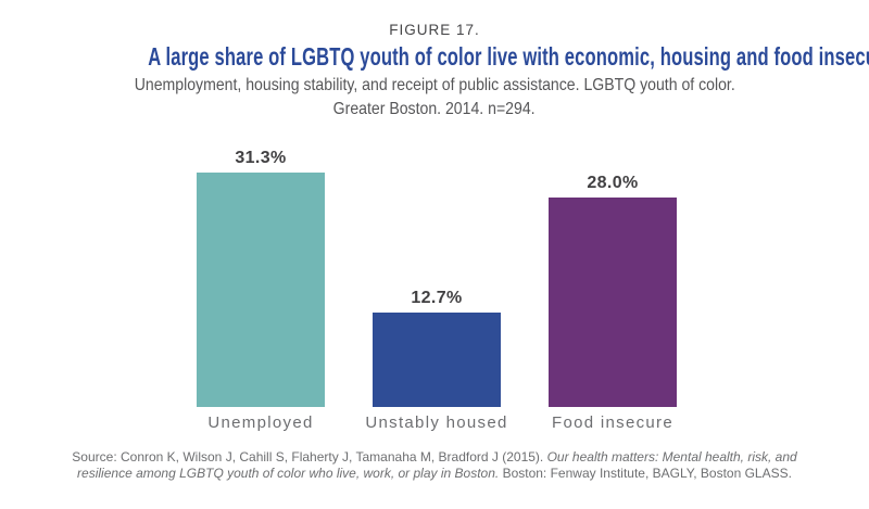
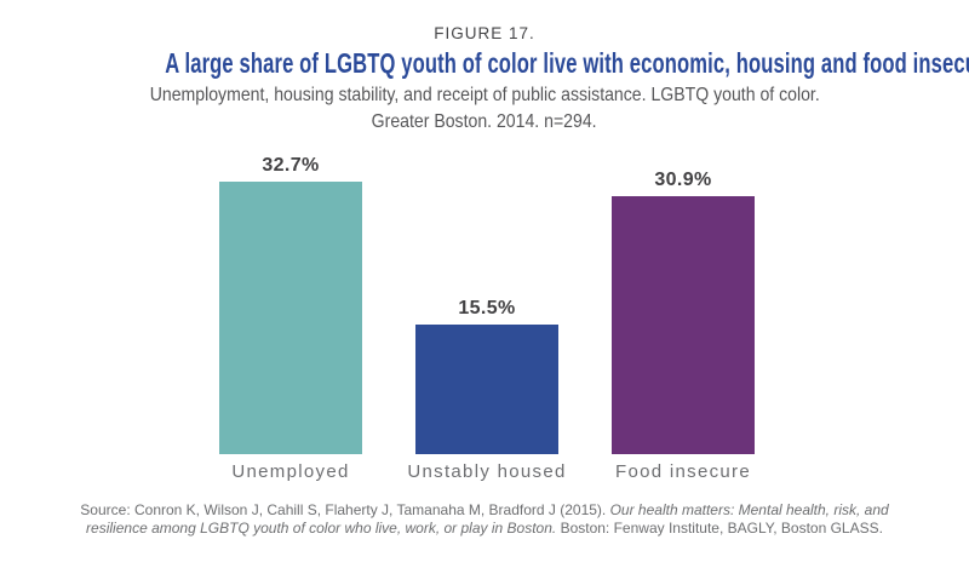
Unemployed: 31.3% -> 32.7%
Unstably housed: 12.7% -> 15.5%
Food insecure: 28.0% -> 30.9%
